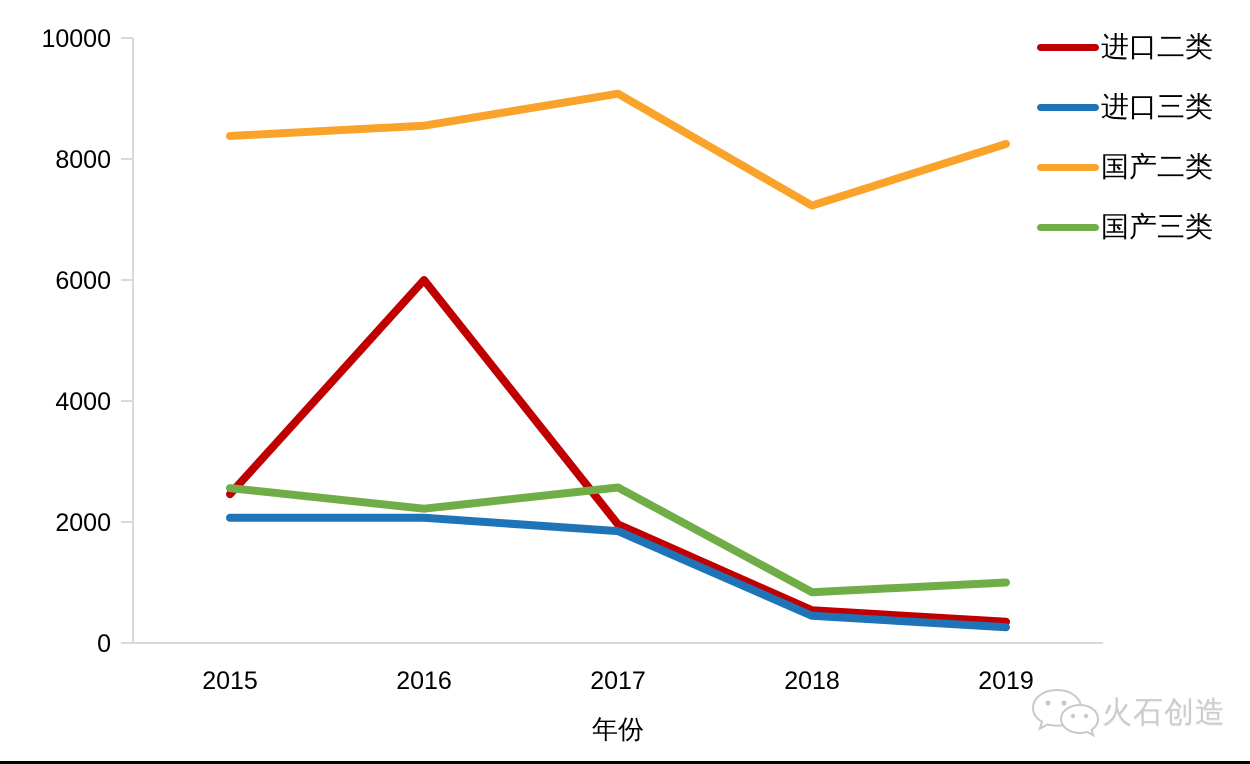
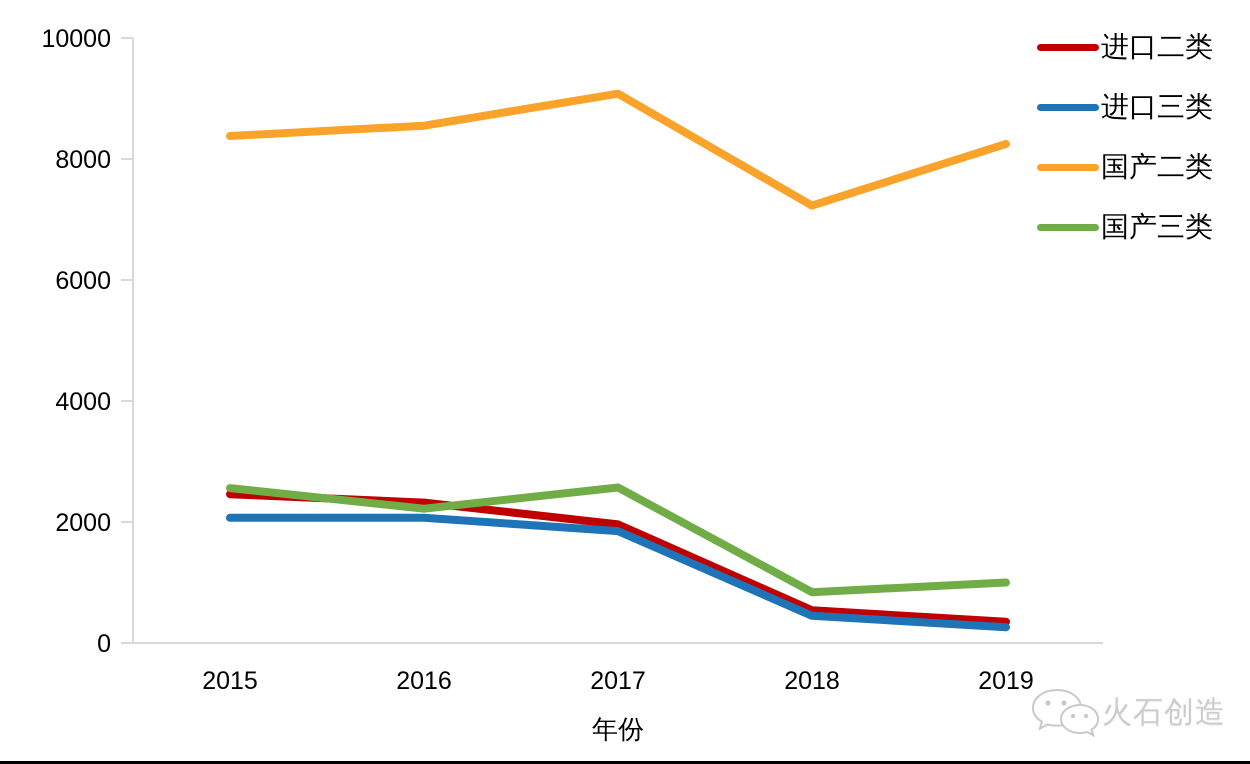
进口二类/2016: 6000 -> 2300
